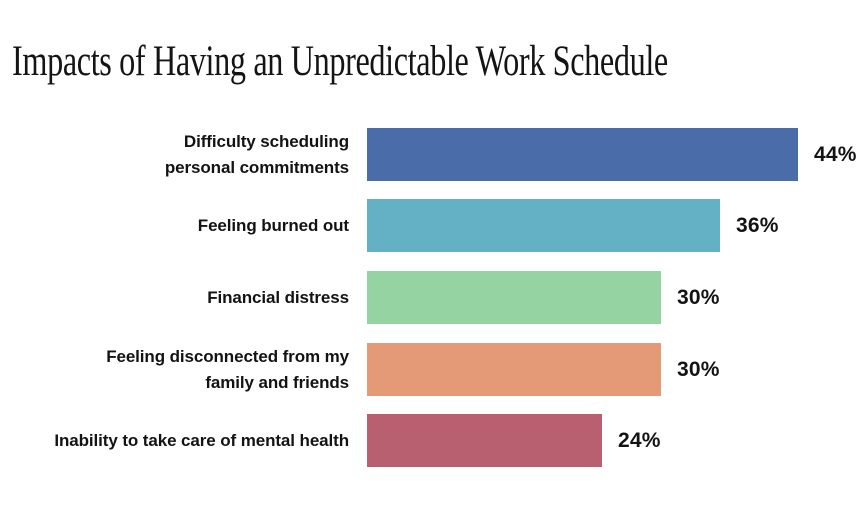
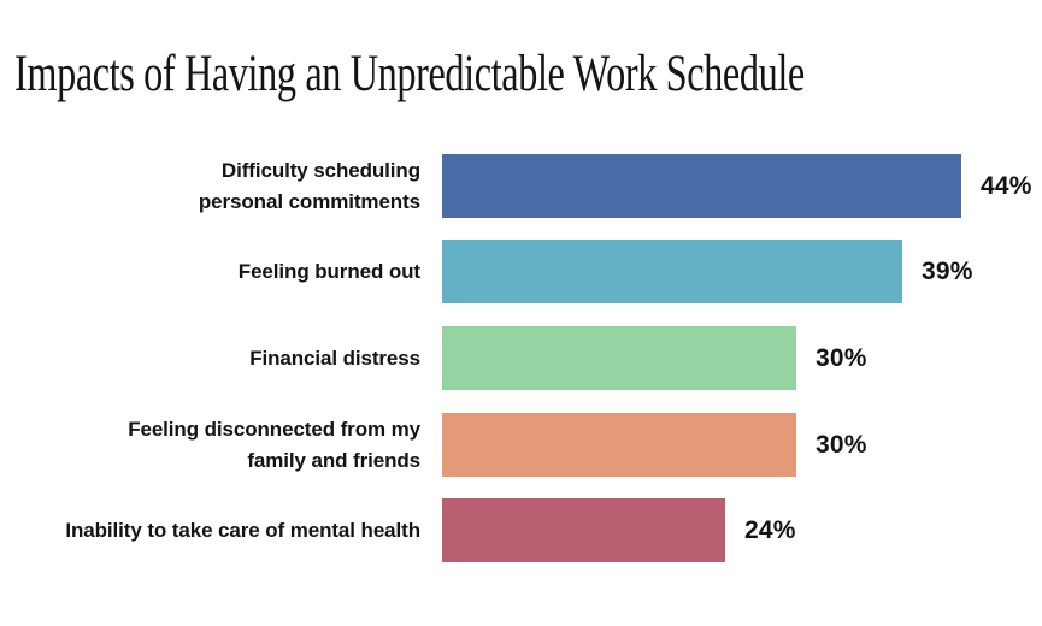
Feeling burned out: 36% -> 39%
